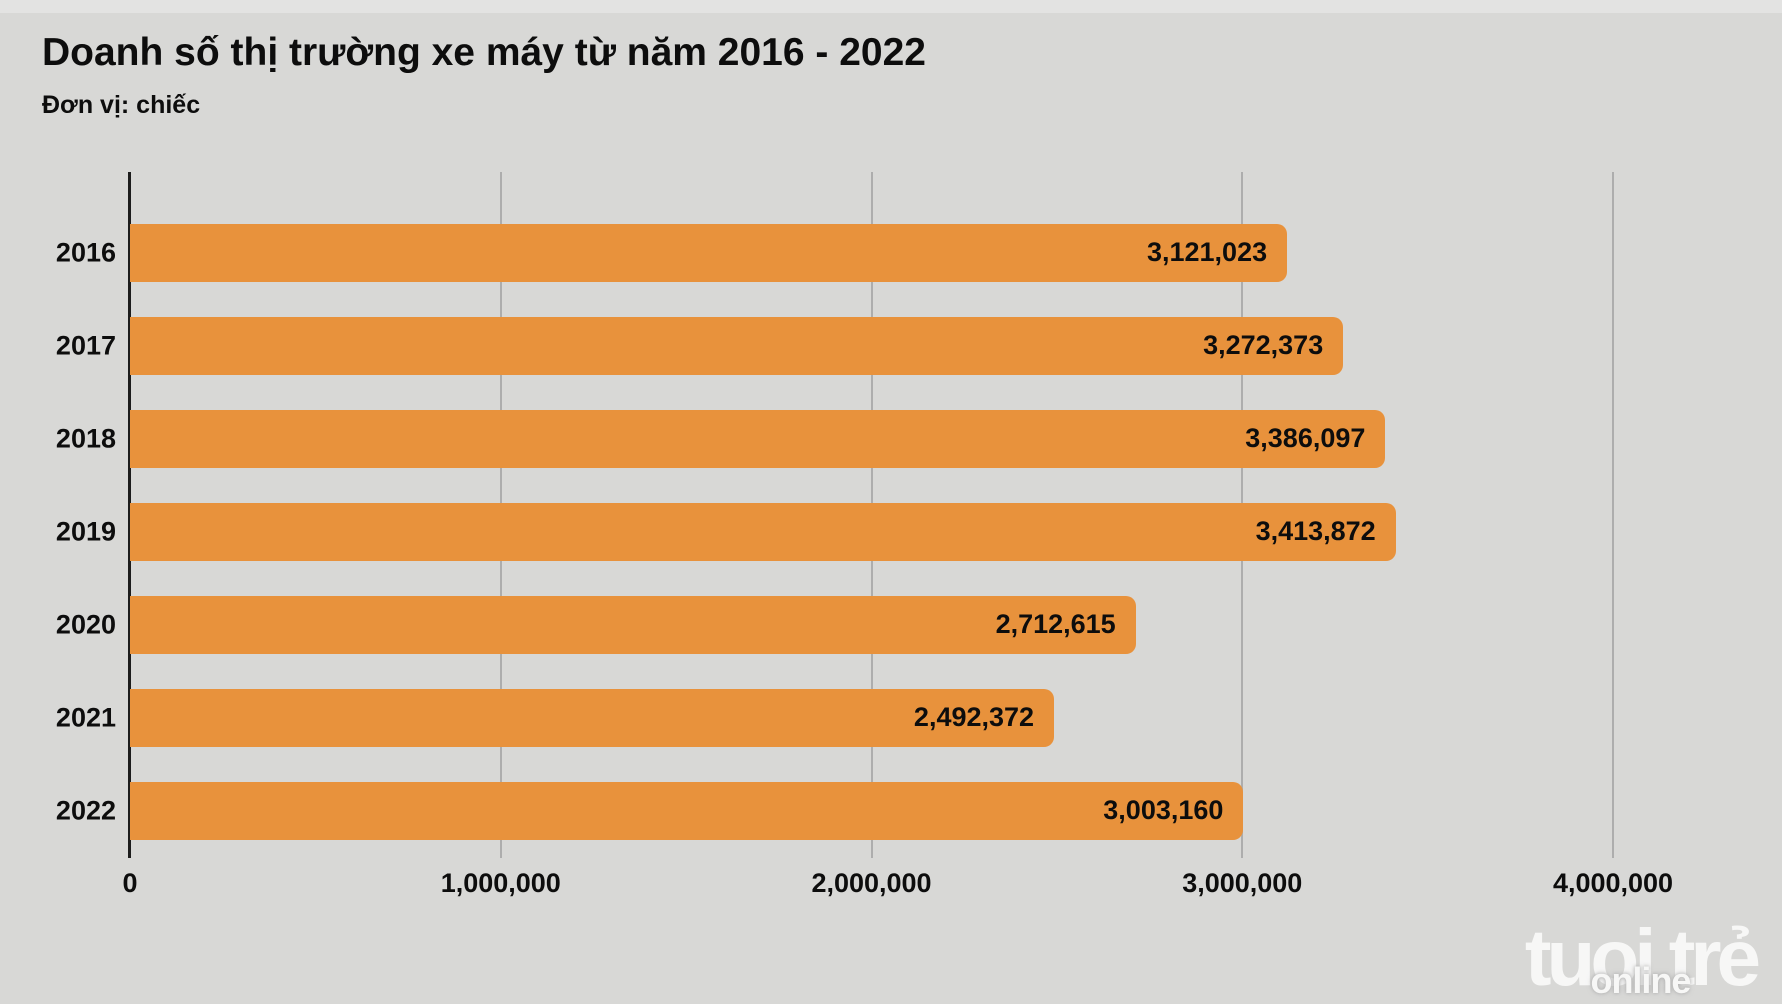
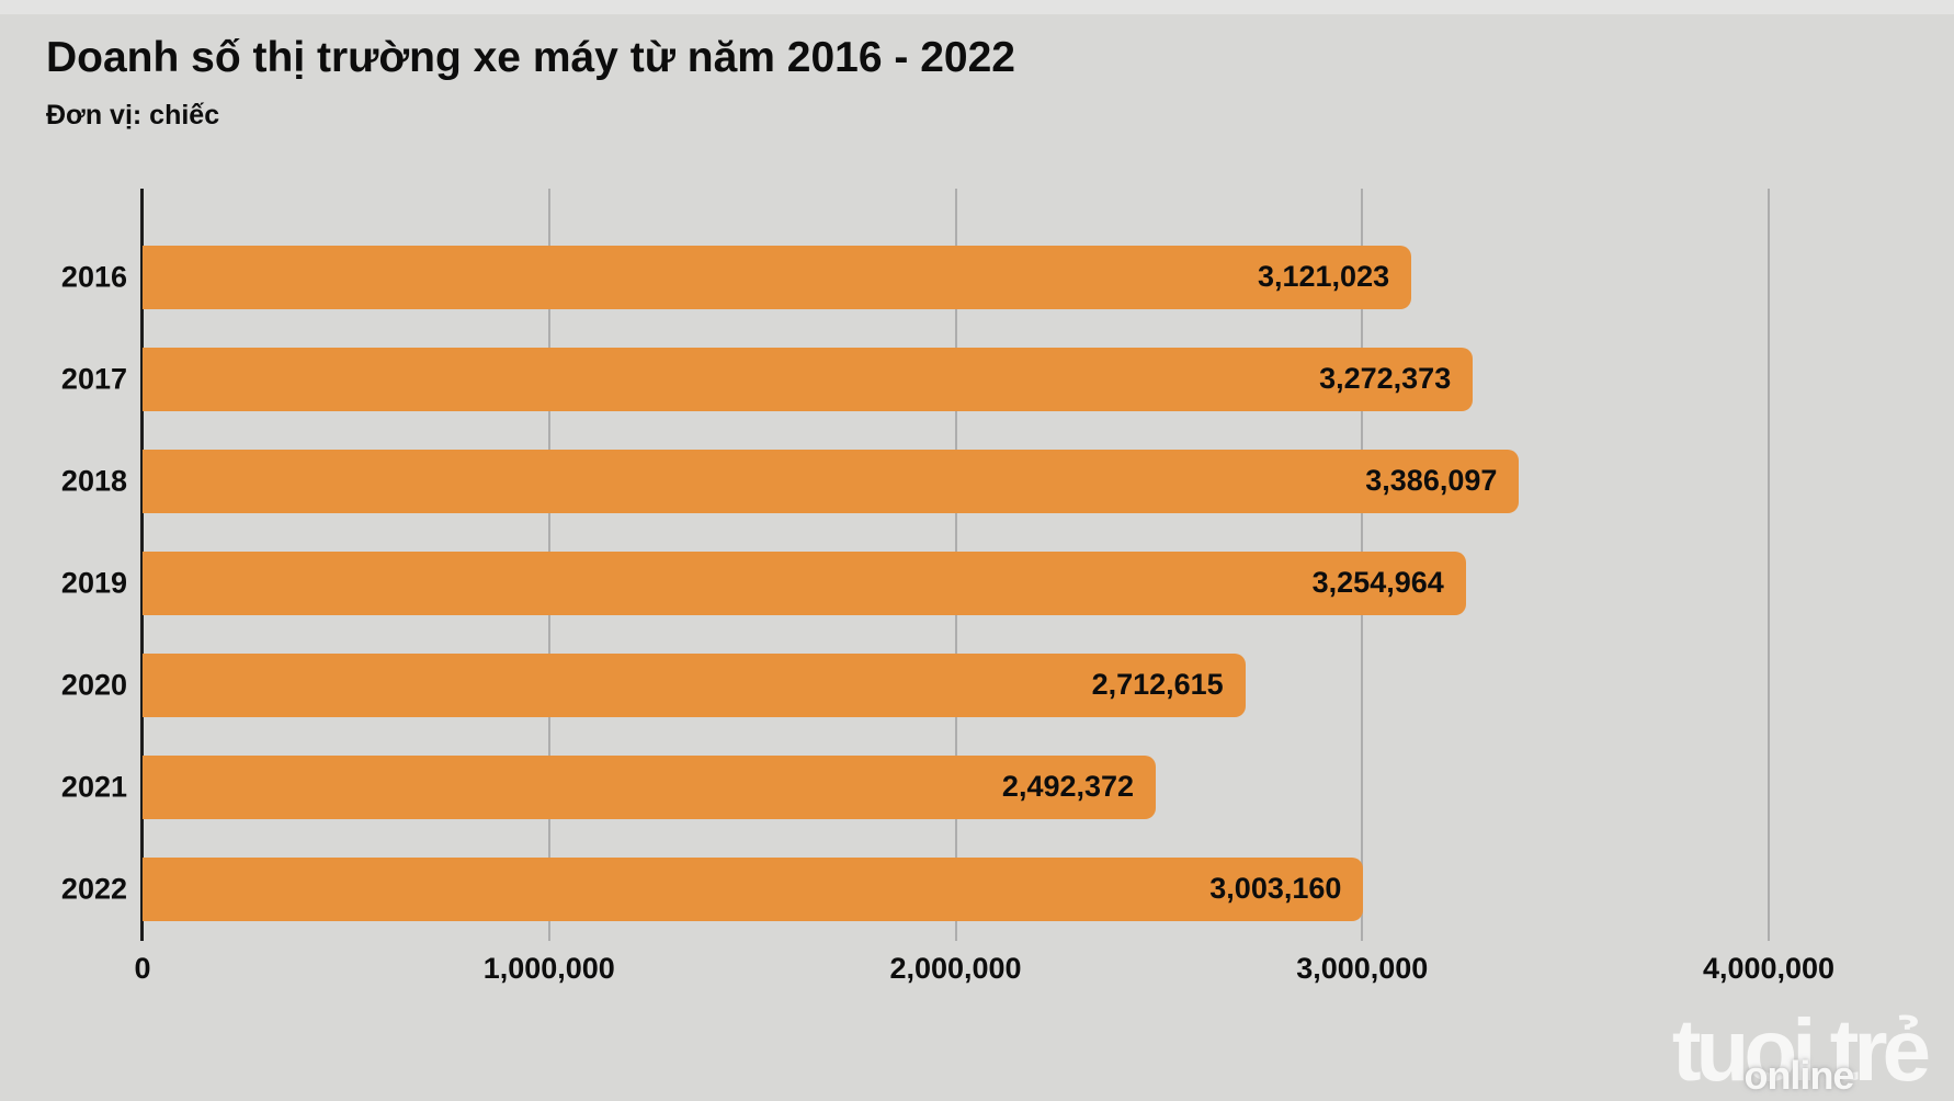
2019: 3,413,872 -> 3,254,964
